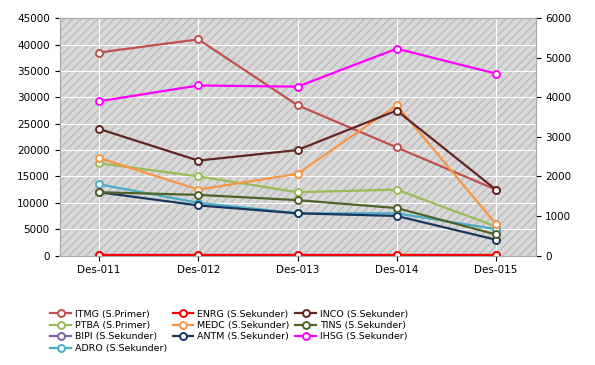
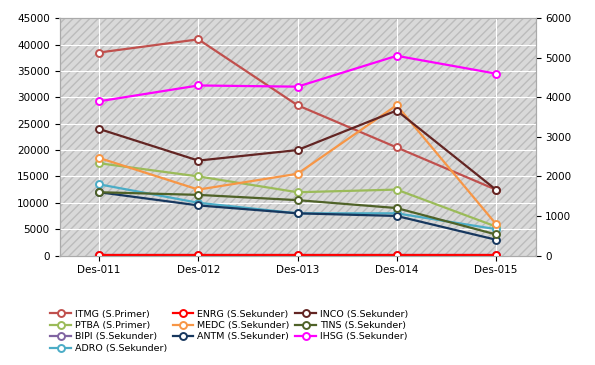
IHSG (S.Sekunder)/Des-014: 5230 -> 5050
